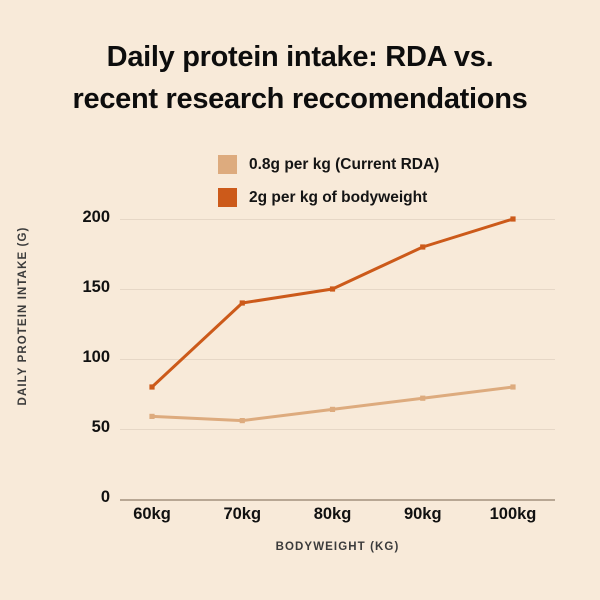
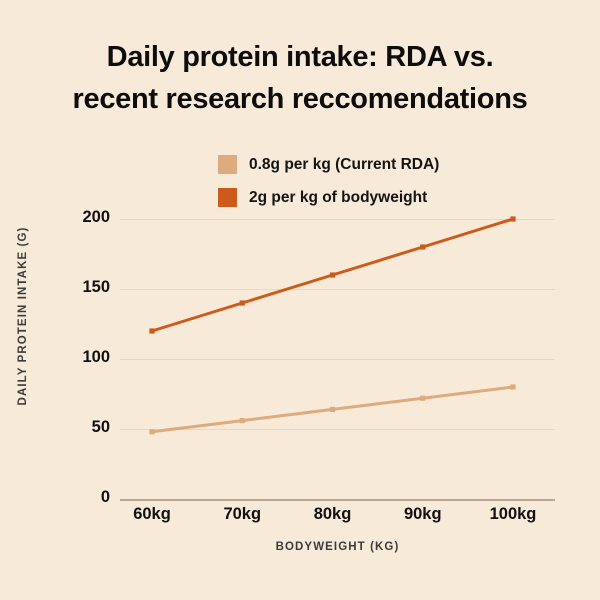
0.8g per kg (Current RDA)/60kg: 59 -> 48
2g per kg of bodyweight/60kg: 80 -> 120
2g per kg of bodyweight/80kg: 150 -> 160
